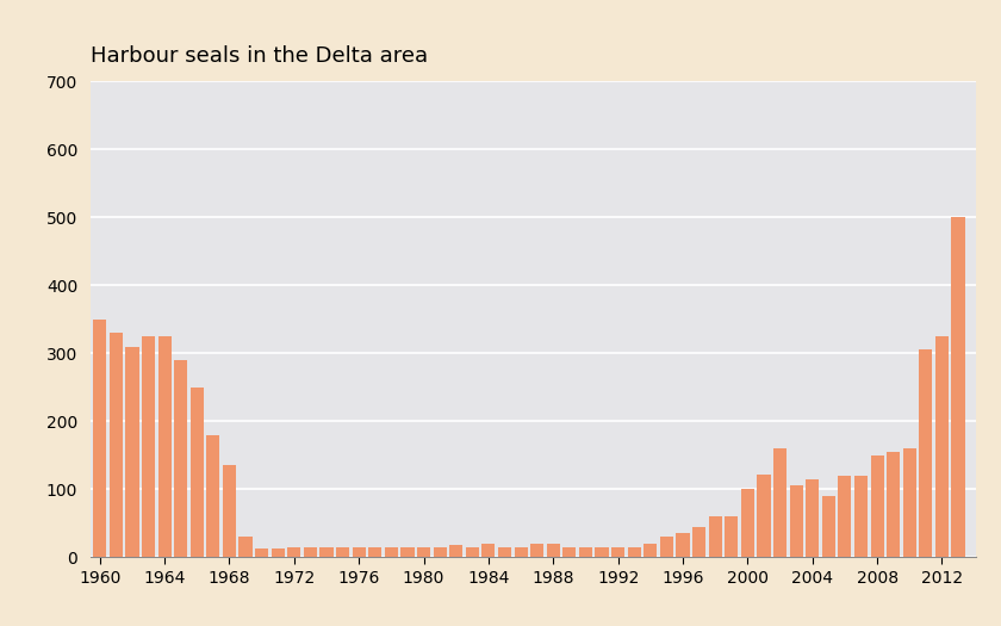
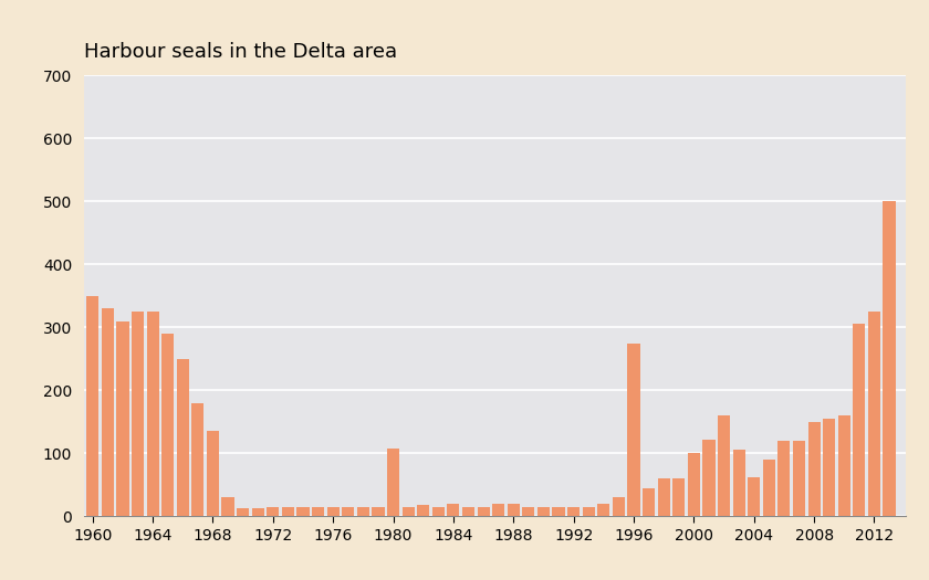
1980: 14 -> 108
1996: 35 -> 274
2004: 115 -> 62
